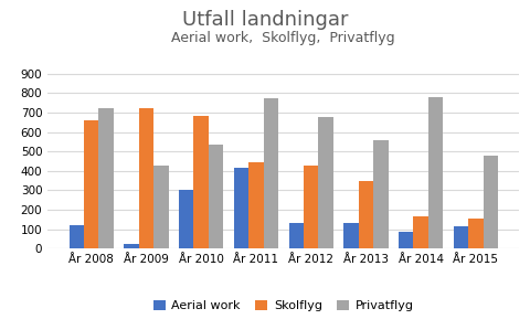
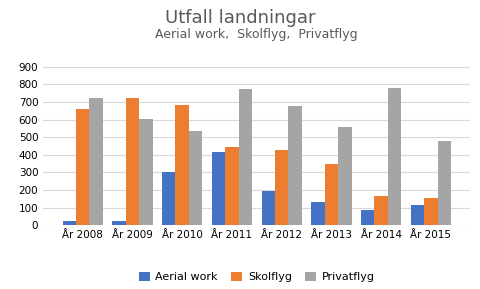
Aerial work/År 2008: 120 -> 20
Privatflyg/År 2009: 430 -> 600
Aerial work/År 2012: 130 -> 200
